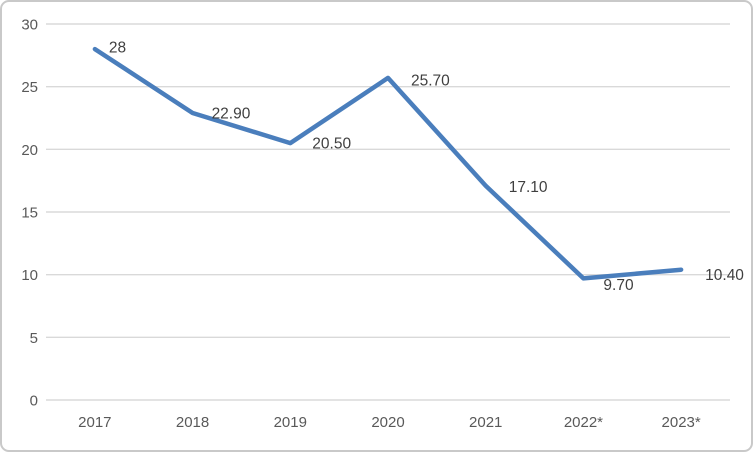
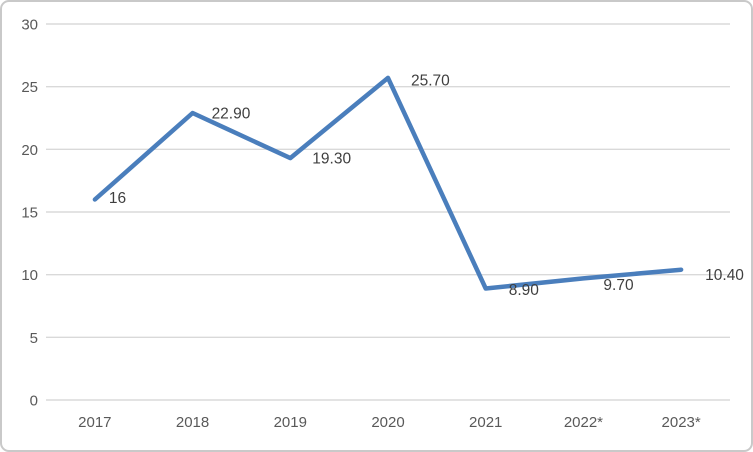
2017: 28 -> 16
2019: 20.50 -> 19.30
2021: 17.10 -> 8.90
